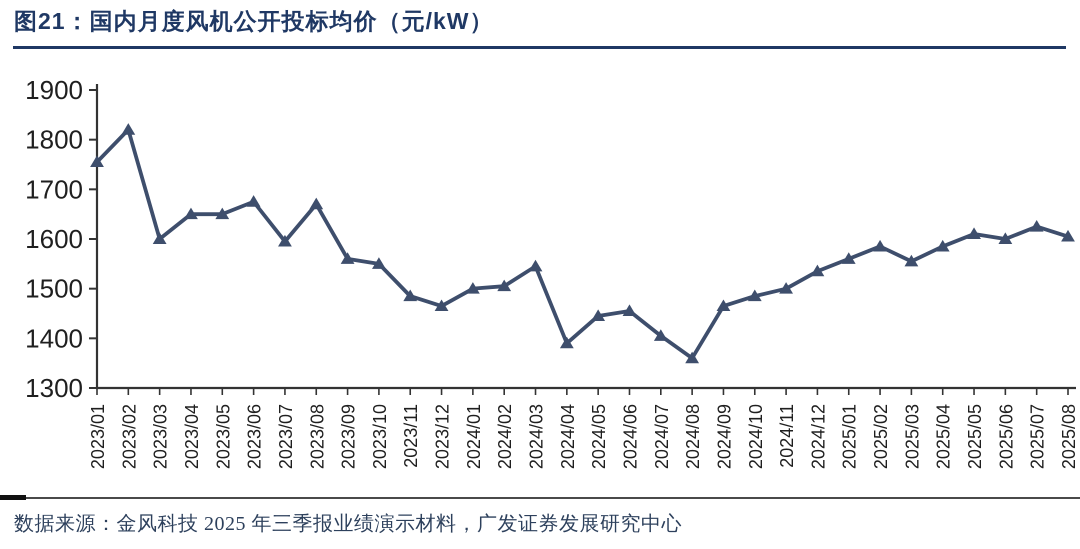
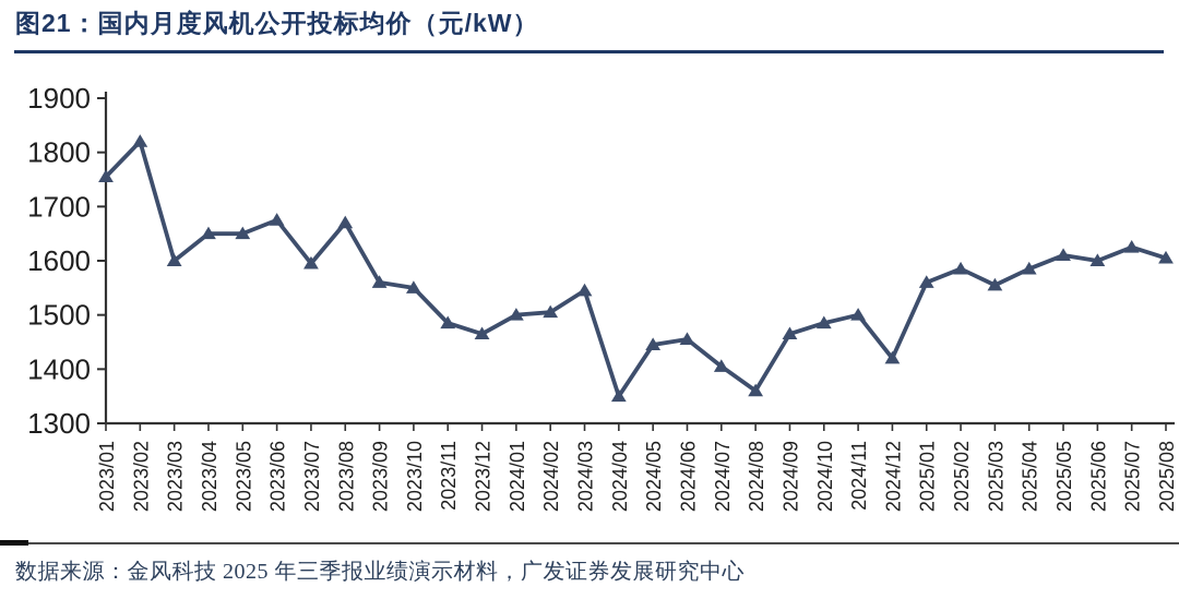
2024/04: 1390 -> 1350
2024/12: 1540 -> 1420
